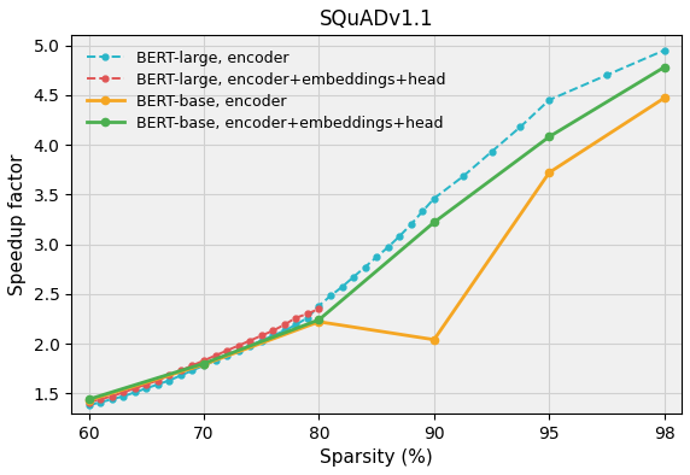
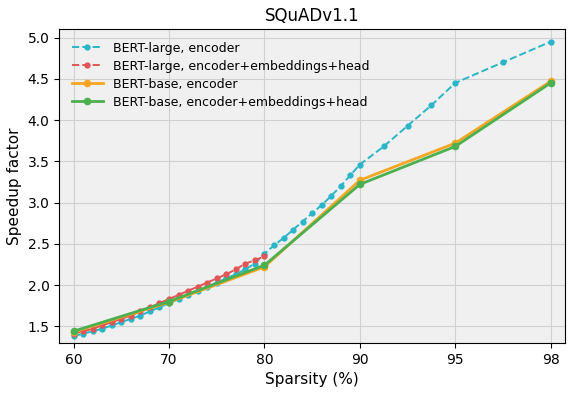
BERT-base, encoder/90: 2.04 -> 3.27
BERT-base, encoder+embeddings+head/95: 4.08 -> 3.68
BERT-base, encoder+embeddings+head/98: 4.78 -> 4.45
